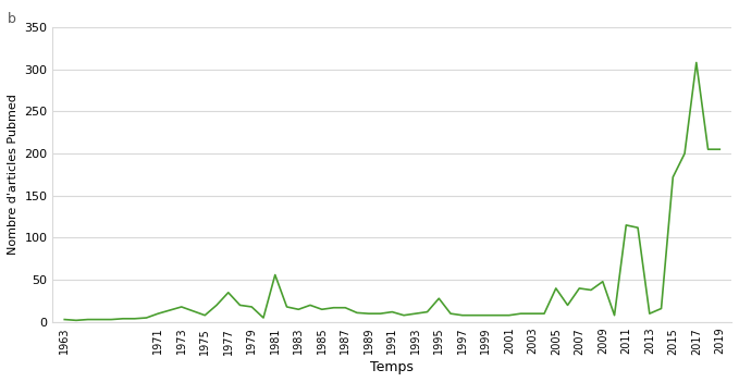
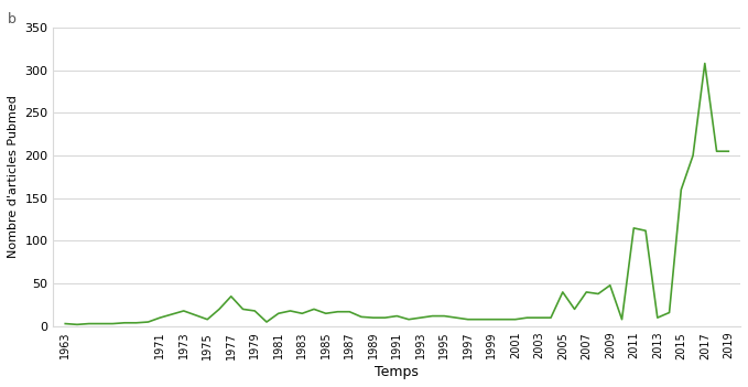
1981: 56 -> 15
1995: 28 -> 12
2015: 172 -> 160
